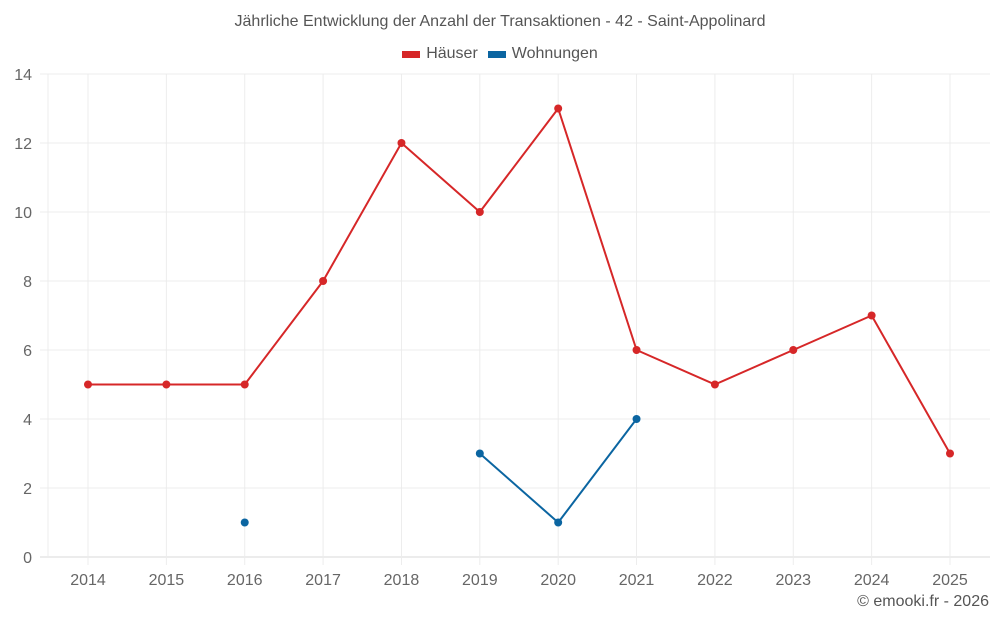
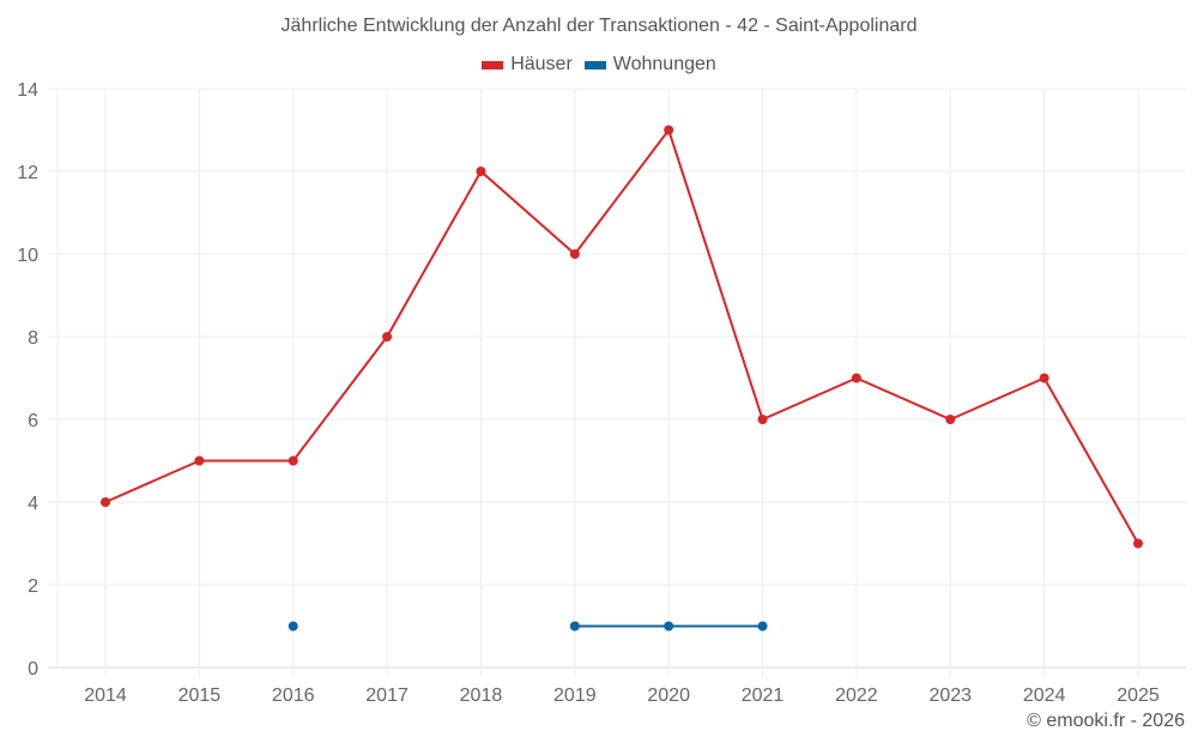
Häuser/2014: 5 -> 4
Wohnungen/2019: 3 -> 1
Wohnungen/2021: 4 -> 1
Häuser/2022: 5 -> 7
